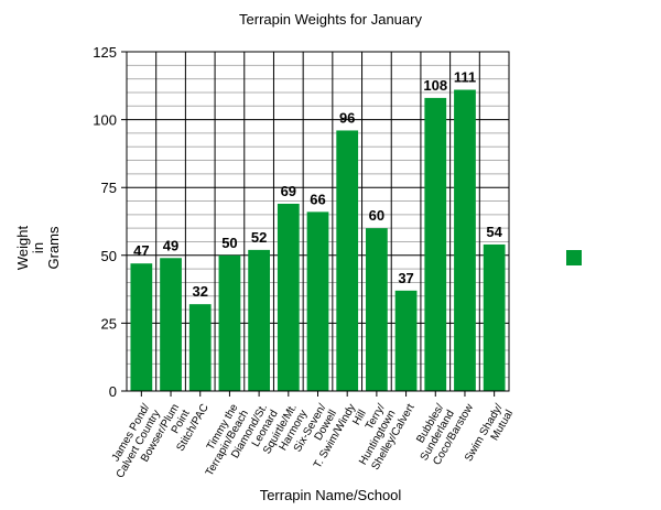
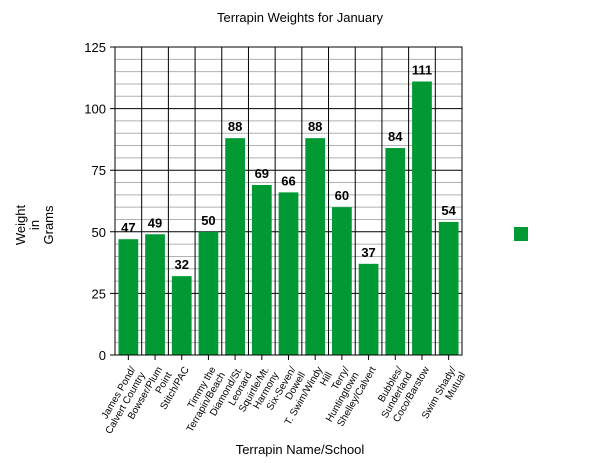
Diamond/St. Leonard: 52 -> 88
T. Swim/Windy Hill: 96 -> 88
Bubbles/ Sunderland: 108 -> 84
